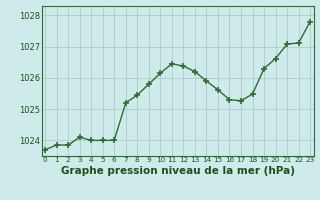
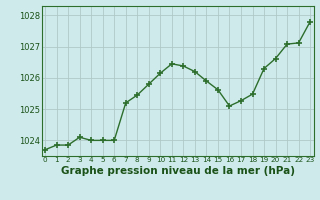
16: 1025.30 -> 1025.10
